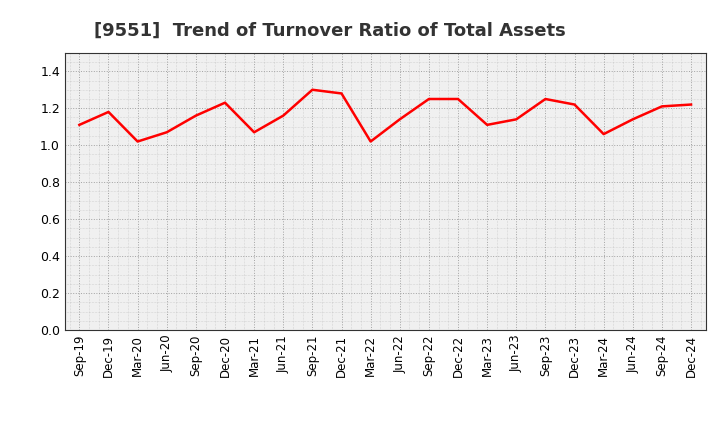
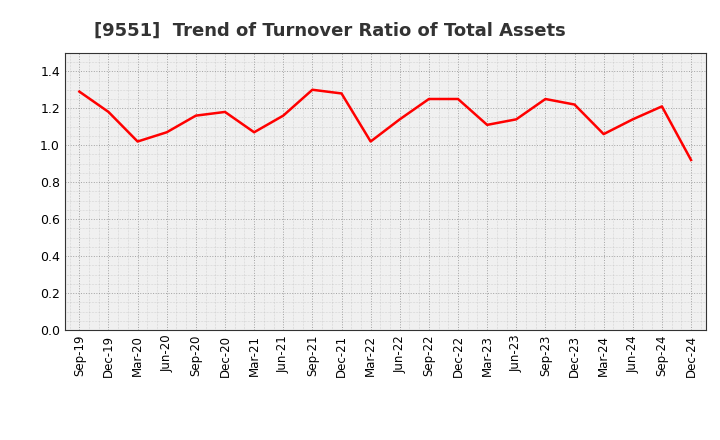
Sep-19: 1.11 -> 1.29
Dec-20: 1.23 -> 1.18
Dec-24: 1.22 -> 0.92
